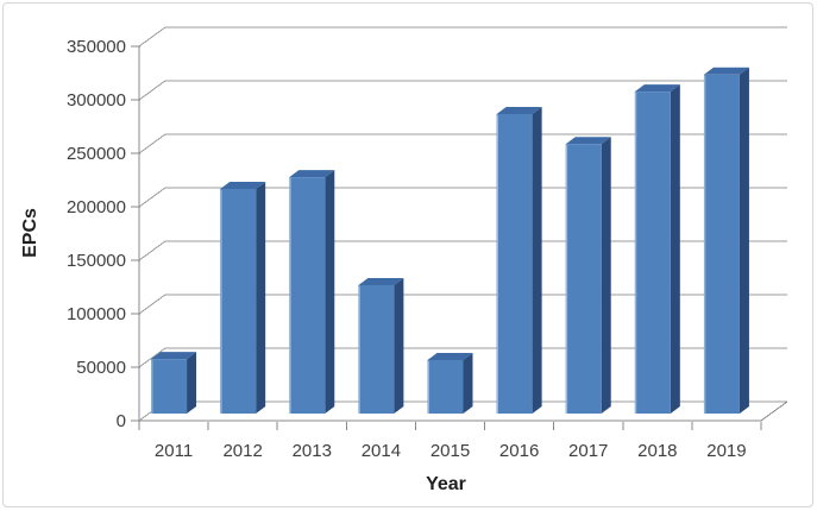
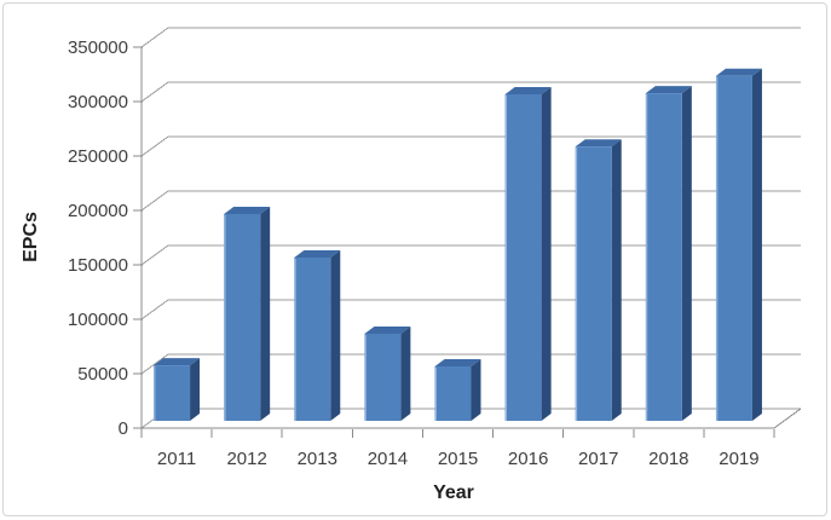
2012: 210000 -> 190000
2013: 220000 -> 150000
2014: 120000 -> 80000
2016: 280000 -> 300000
